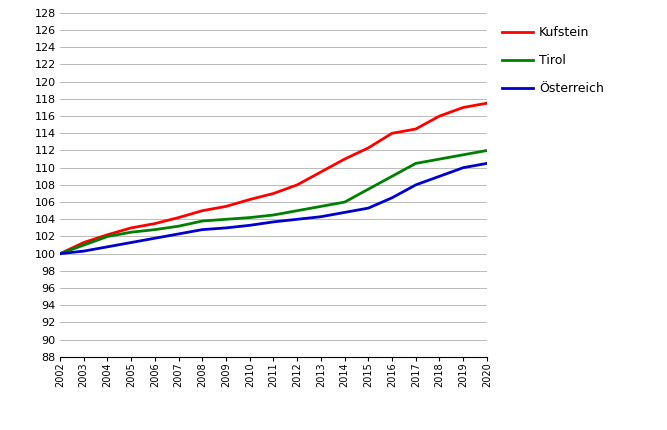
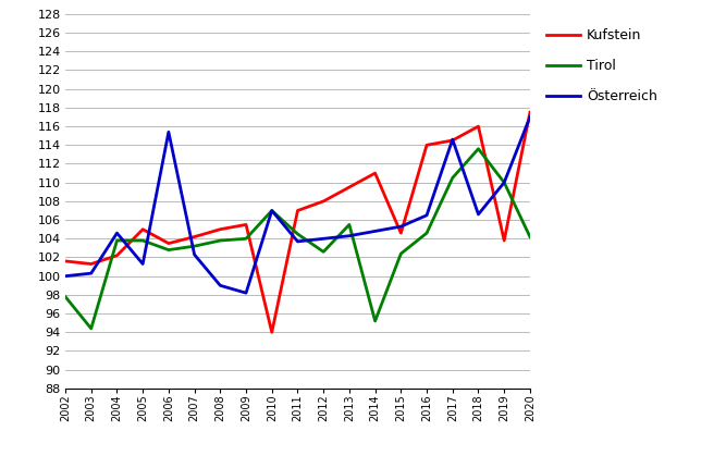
Kufstein/2002: 100.0 -> 101.6
Tirol/2002: 100.0 -> 97.8
Tirol/2003: 101.0 -> 94.4
Tirol/2004: 102.0 -> 103.8
Österreich/2004: 100.8 -> 104.6
Kufstein/2005: 103.0 -> 105.0
Tirol/2005: 102.5 -> 103.8
Österreich/2006: 101.8 -> 115.4
Österreich/2008: 102.8 -> 99.0
Österreich/2009: 103.0 -> 98.2
Kufstein/2010: 106.3 -> 94.0
Tirol/2010: 104.2 -> 107.0
Österreich/2010: 103.3 -> 107.0
Tirol/2012: 105.0 -> 102.6
Tirol/2014: 106.0 -> 95.2
Kufstein/2015: 112.3 -> 104.6
Tirol/2015: 107.5 -> 102.4
Tirol/2016: 109.0 -> 104.6
Österreich/2017: 108.0 -> 114.6
Tirol/2018: 111.0 -> 113.6
Österreich/2018: 109.0 -> 106.6
Kufstein/2019: 117.0 -> 103.8
Tirol/2019: 111.5 -> 110.0
Tirol/2020: 112.0 -> 104.2
Österreich/2020: 110.5 -> 117.0
